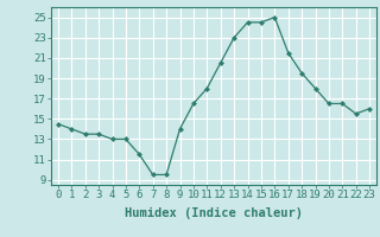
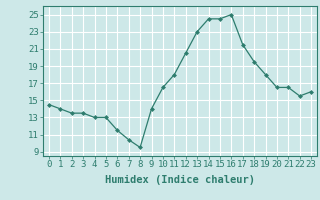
7: 9.5 -> 10.4
